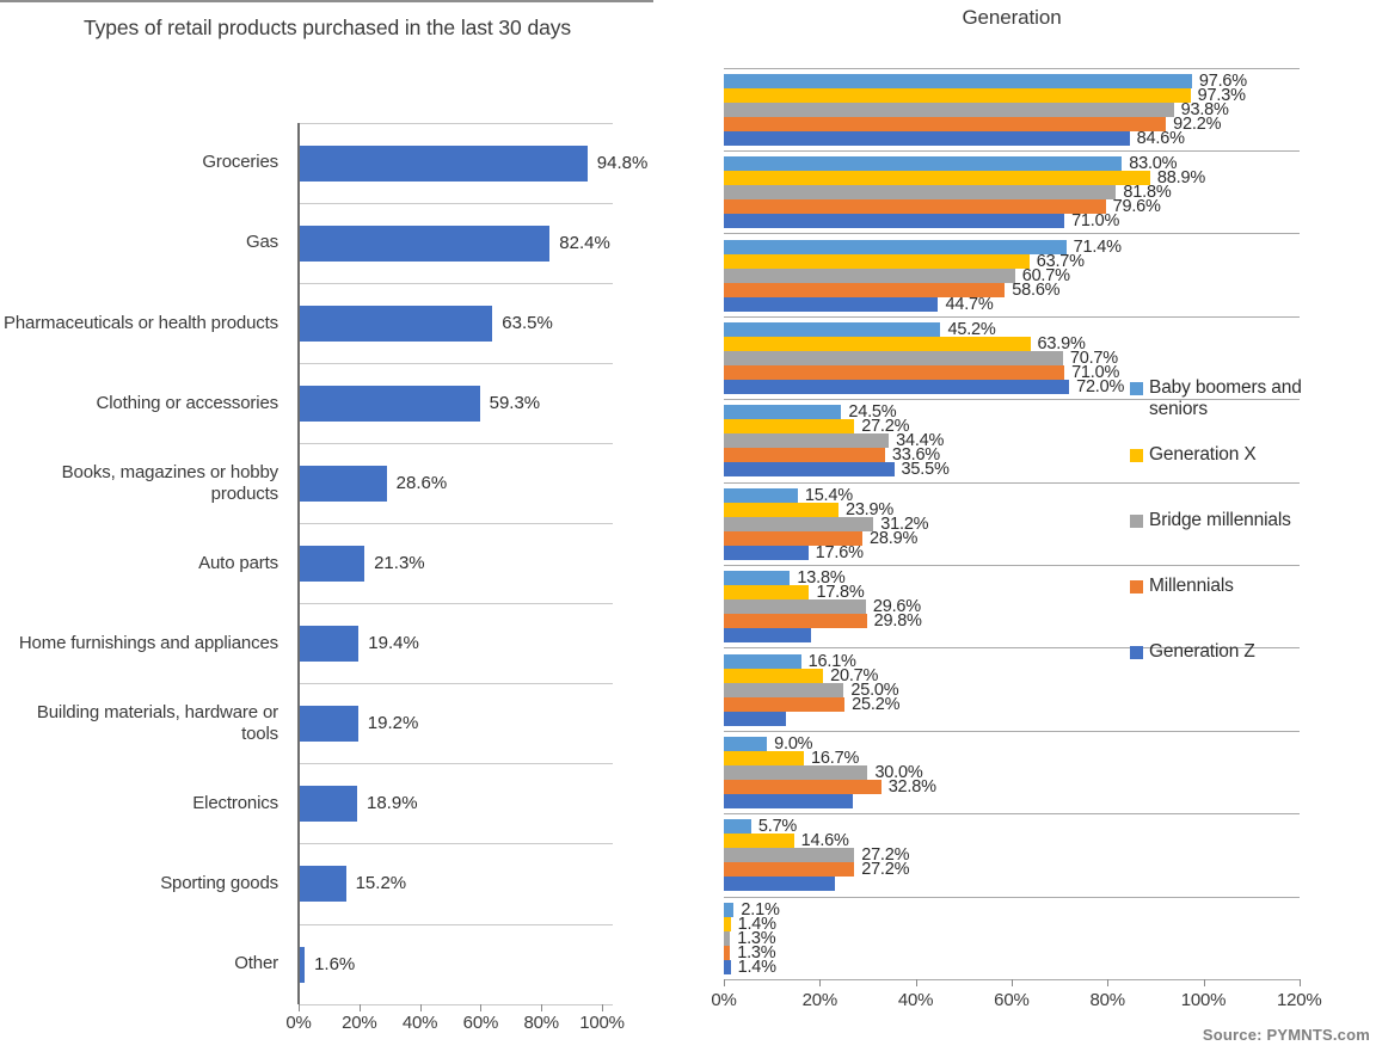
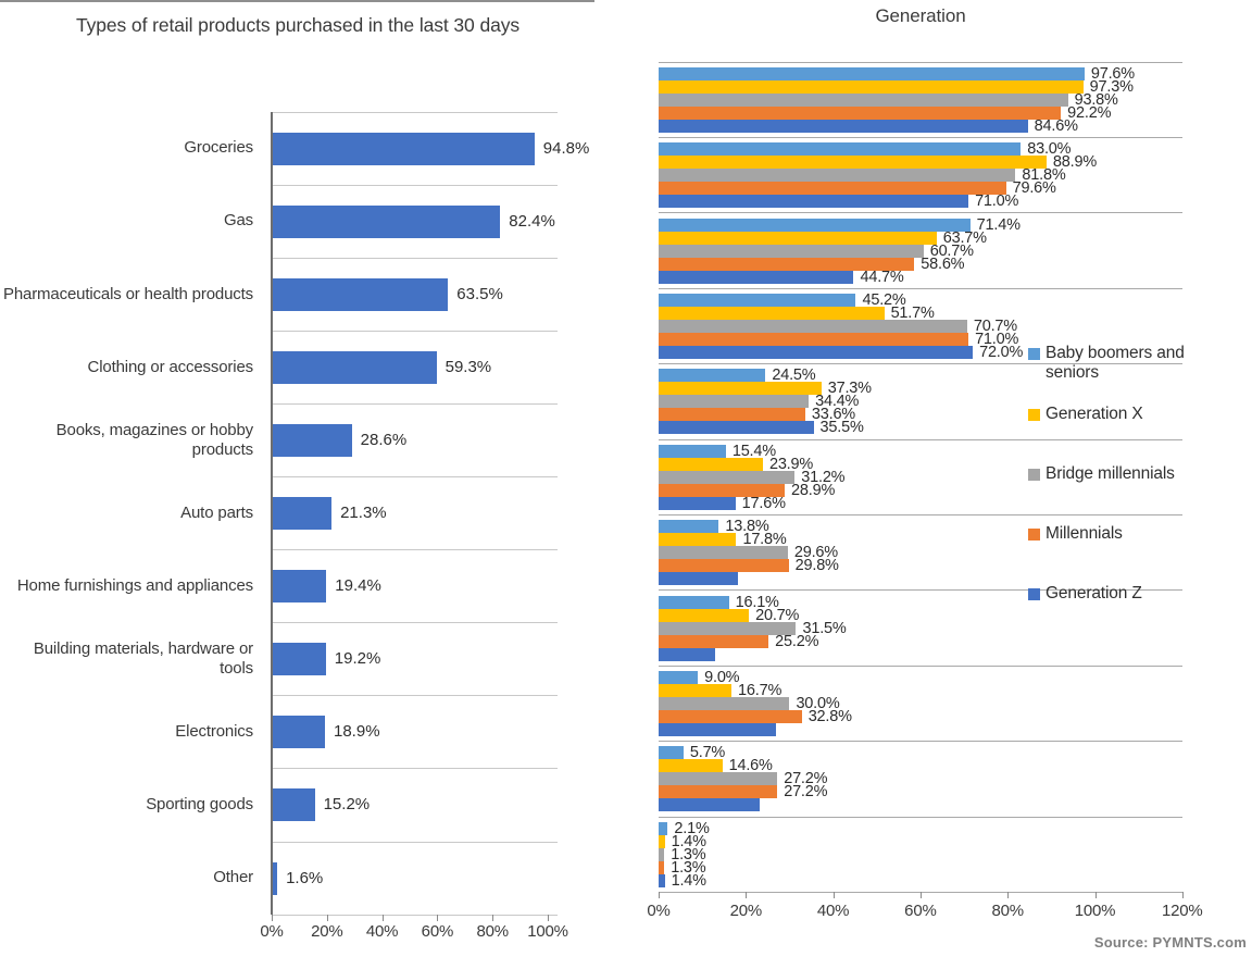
Generation/Generation X/Clothing or accessories: 63.9% -> 51.7%
Generation/Generation X/Books, magazines or hobby products: 27.2% -> 37.3%
Generation/Bridge millennials/Building materials, hardware or tools: 25.0% -> 31.5%
